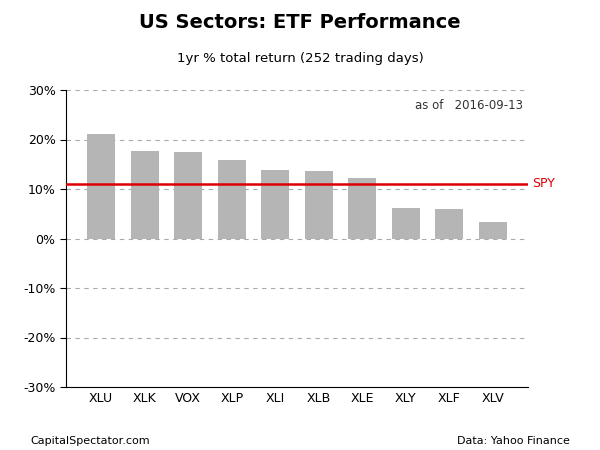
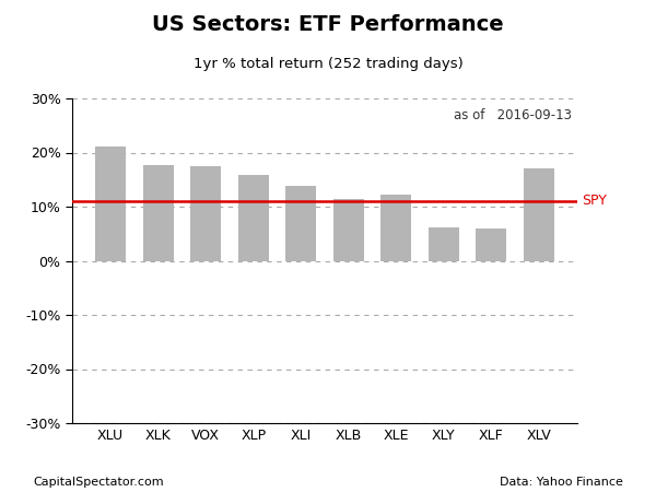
XLB: 13.6% -> 11.5%
XLV: 3.3% -> 17.0%
